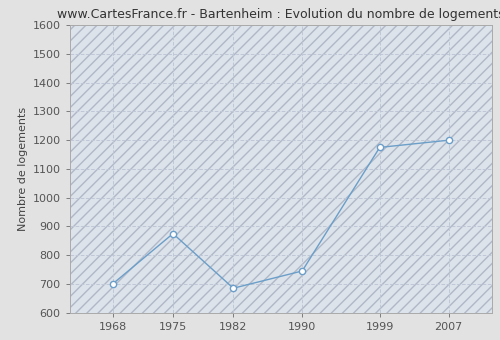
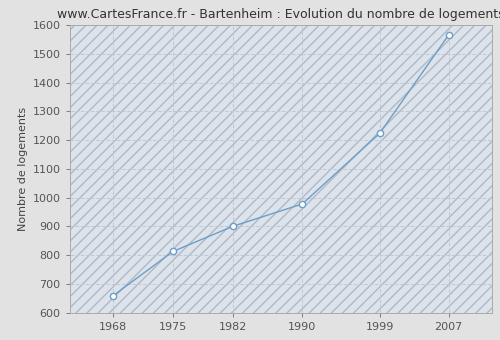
1968: 700 -> 658
1975: 875 -> 813
1982: 685 -> 901
1990: 745 -> 978
1999: 1175 -> 1224
2007: 1200 -> 1566
